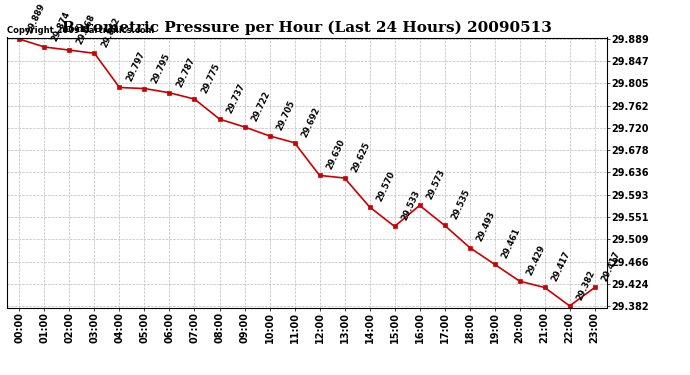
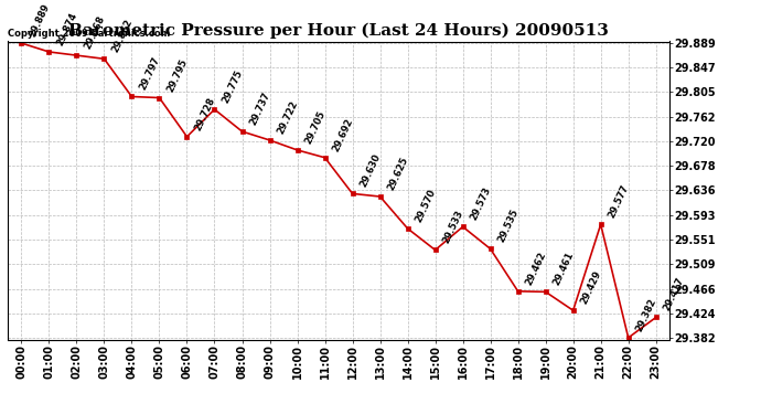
06:00: 29.787 -> 29.728
18:00: 29.493 -> 29.462
21:00: 29.417 -> 29.577
